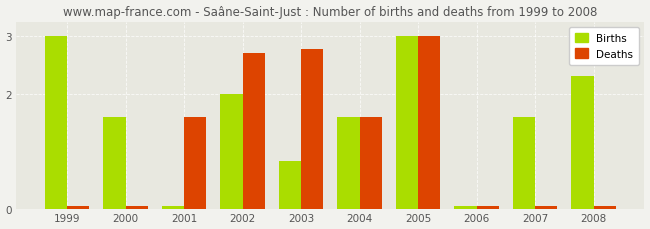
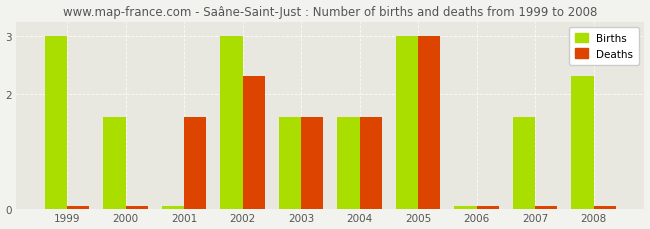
Births/2002: 2.00 -> 3.00
Deaths/2002: 2.70 -> 2.30
Births/2003: 0.84 -> 1.60
Deaths/2003: 2.78 -> 1.60
